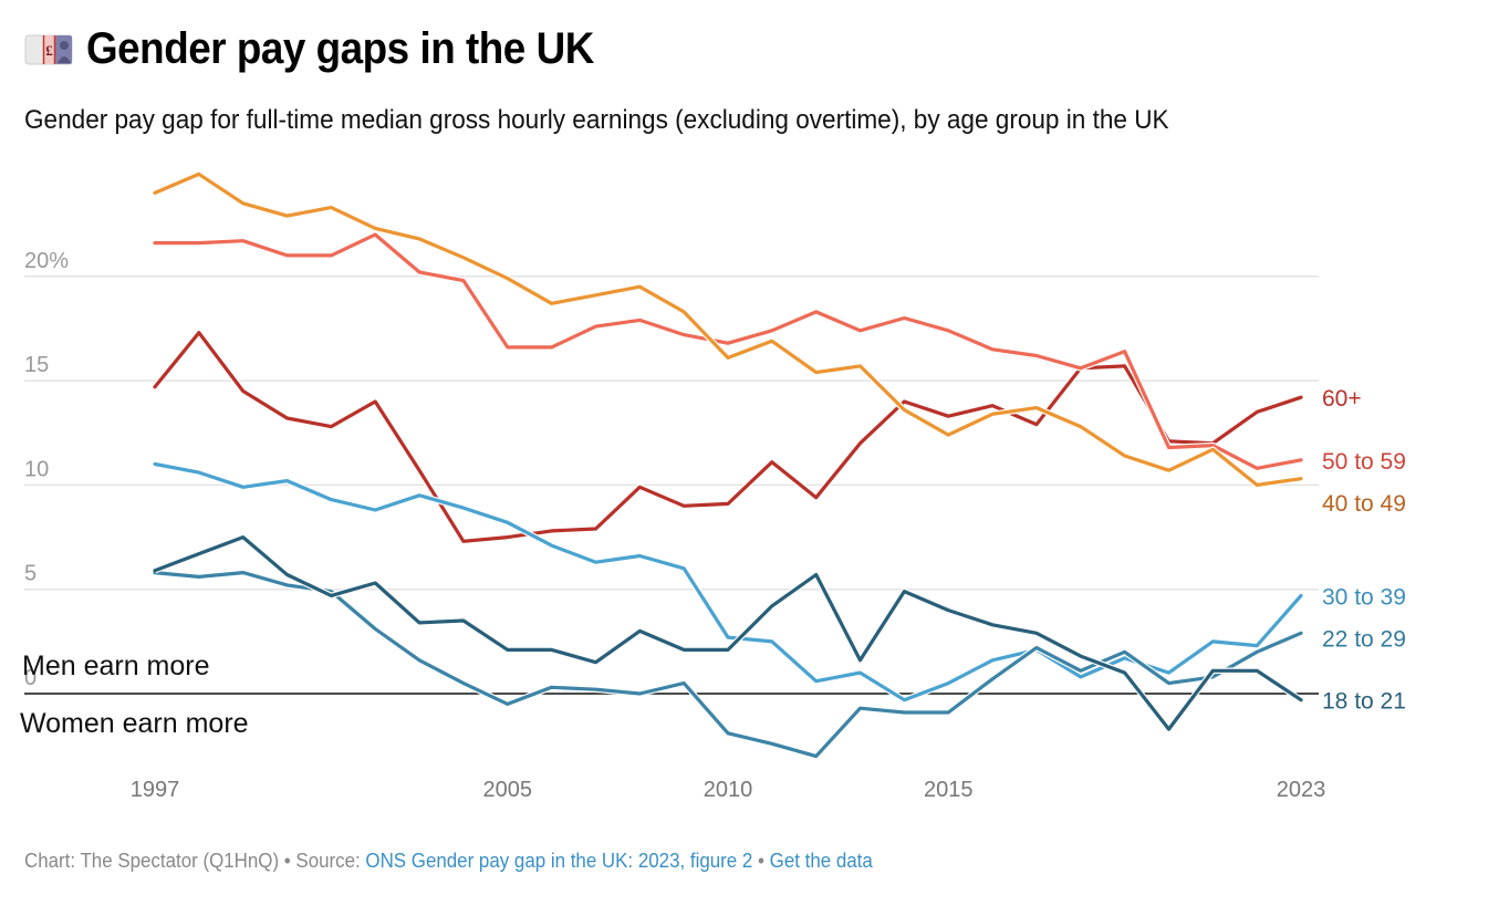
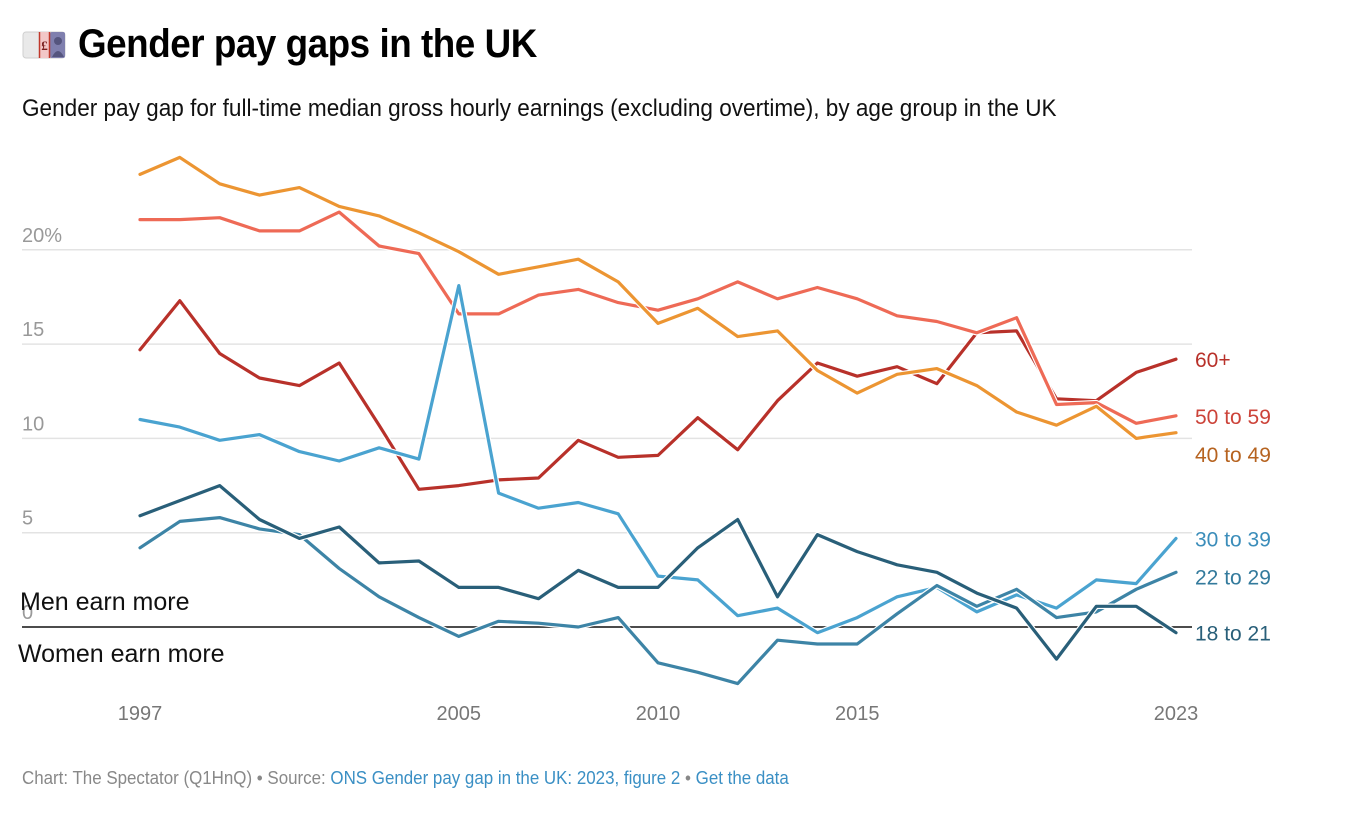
22 to 29/1997: 5.8% -> 4.2%
30 to 39/2005: 8.2% -> 18.1%
